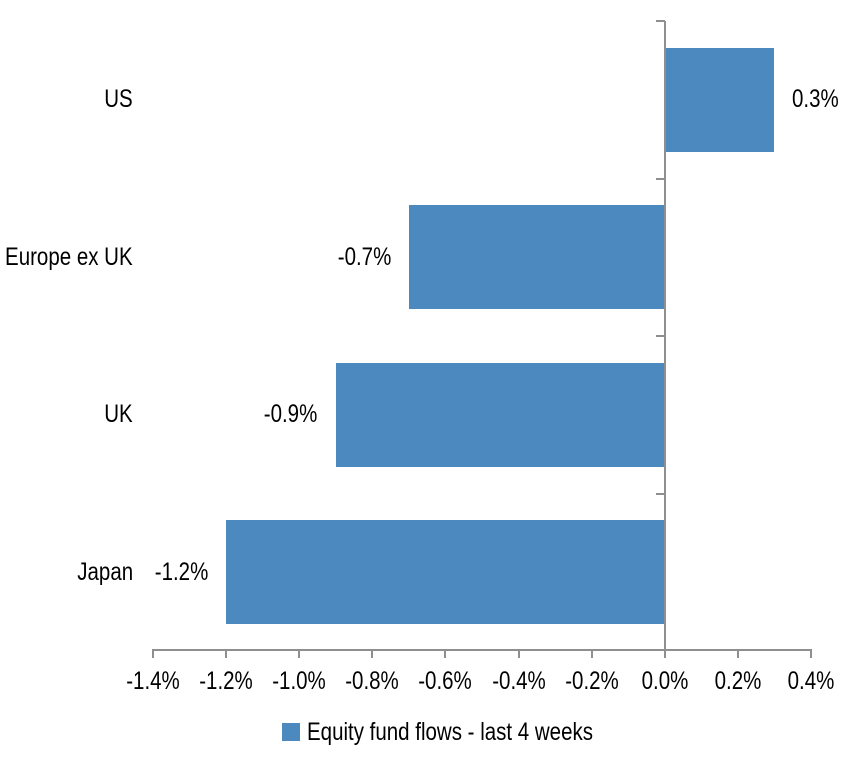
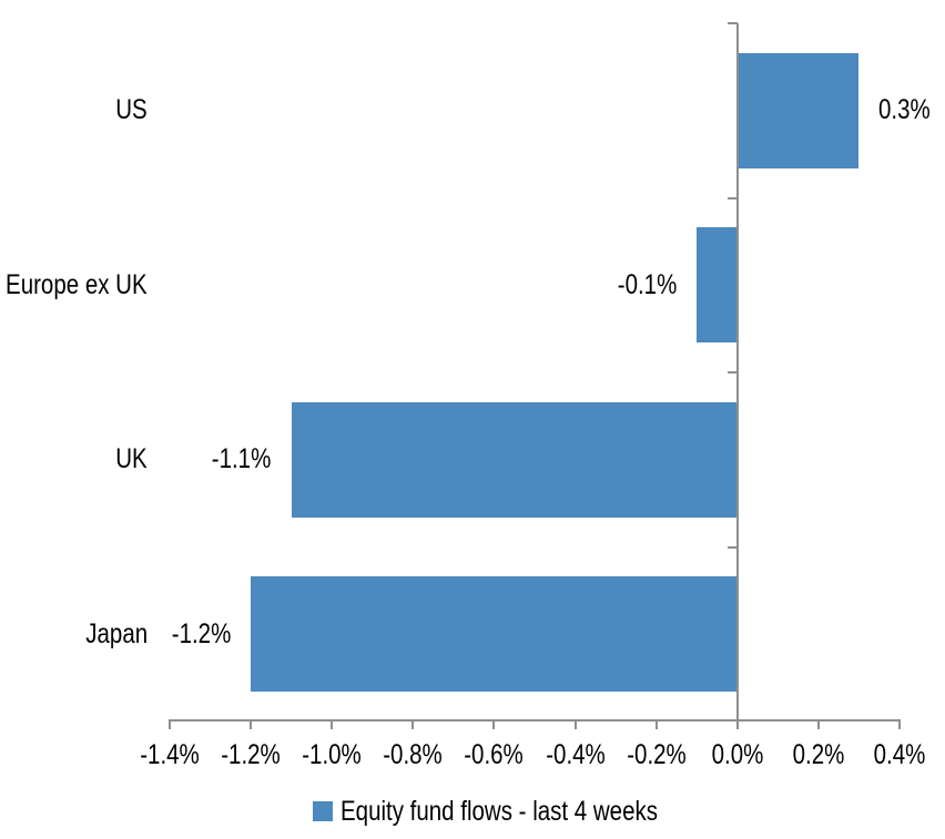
Europe ex UK: -0.7% -> -0.1%
UK: -0.9% -> -1.1%
